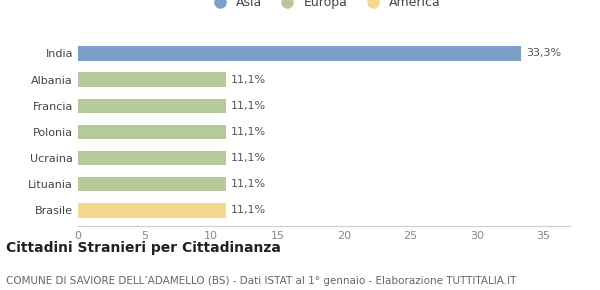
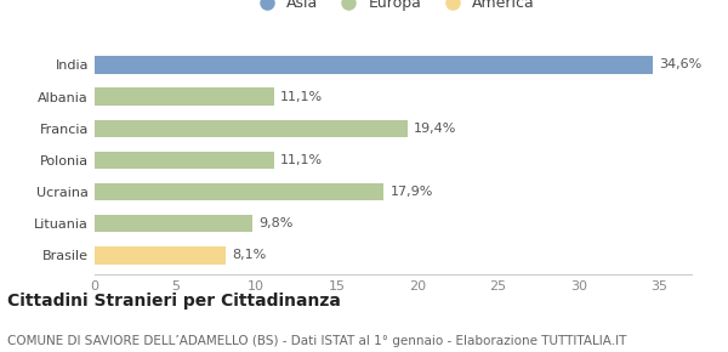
India: 33,3% -> 34,6%
Francia: 11,1% -> 19,4%
Ucraina: 11,1% -> 17,9%
Lituania: 11,1% -> 9,8%
Brasile: 11,1% -> 8,1%
